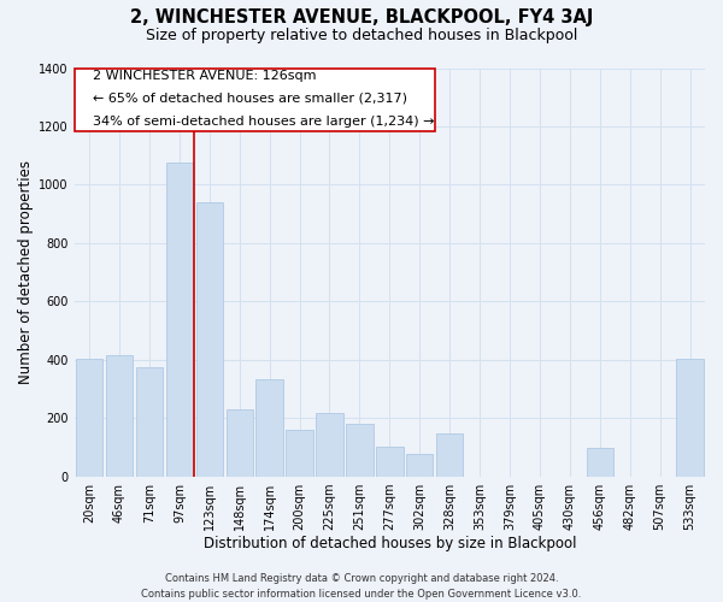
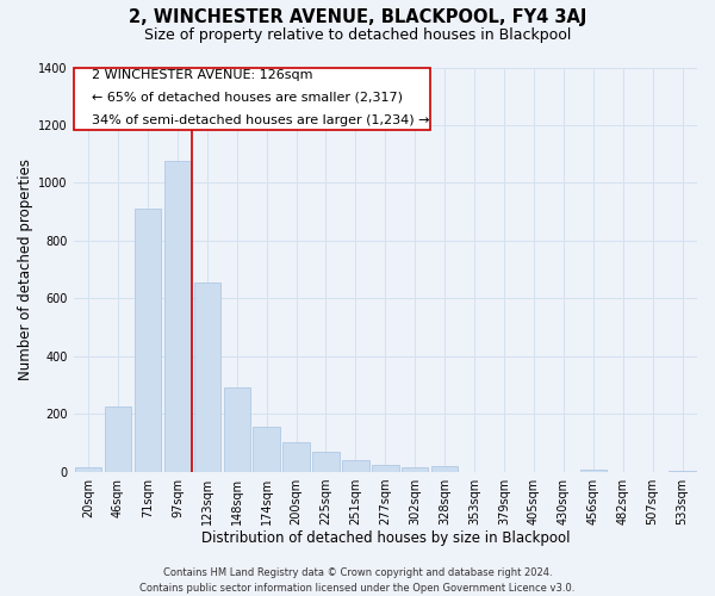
20sqm: 405 -> 15
46sqm: 415 -> 228
71sqm: 375 -> 910
123sqm: 940 -> 655
148sqm: 230 -> 293
174sqm: 335 -> 158
200sqm: 160 -> 105
225sqm: 220 -> 70
251sqm: 180 -> 40
277sqm: 105 -> 25
302sqm: 80 -> 18
328sqm: 150 -> 20
456sqm: 100 -> 10
533sqm: 405 -> 5
